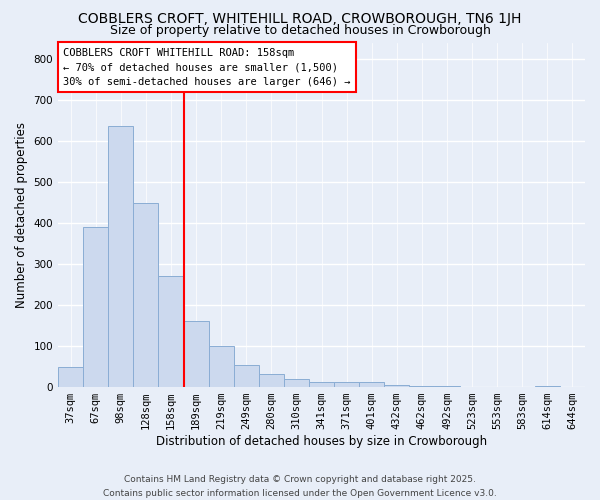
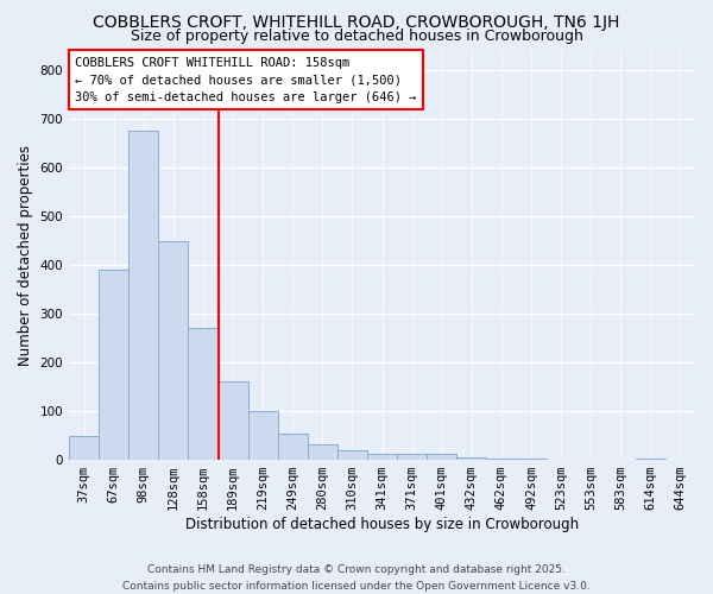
98sqm: 635 -> 675
